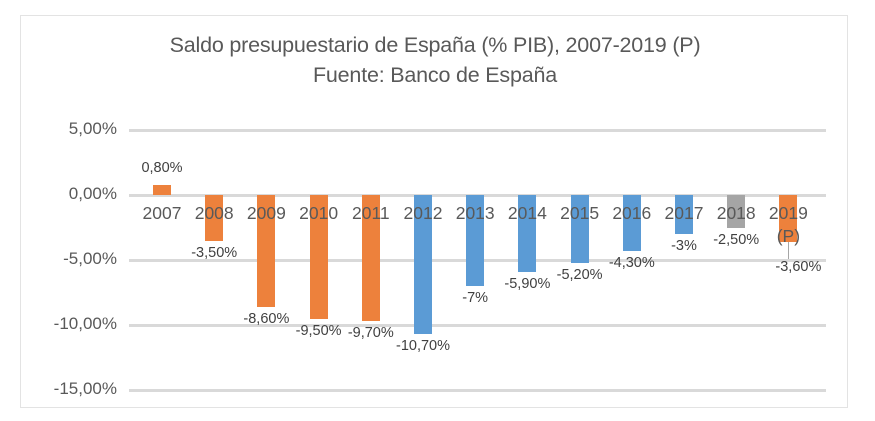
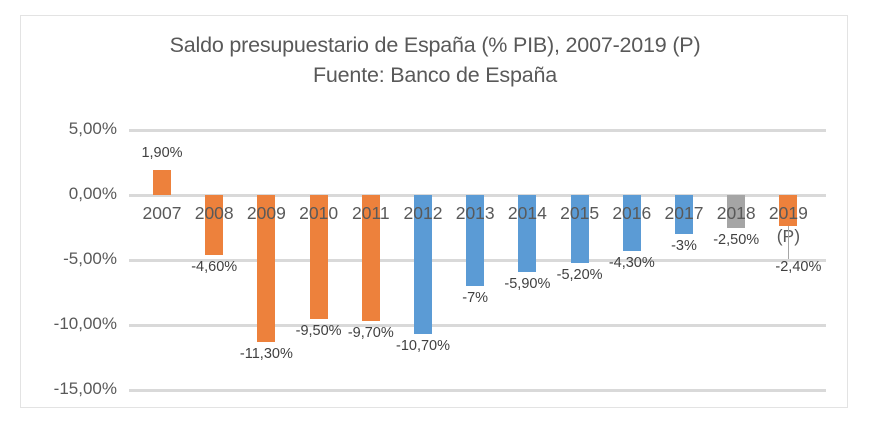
2007: 0,80% -> 1,90%
2008: -3,50% -> -4,60%
2009: -8,60% -> -11,30%
2019: -3,60% -> -2,40%
